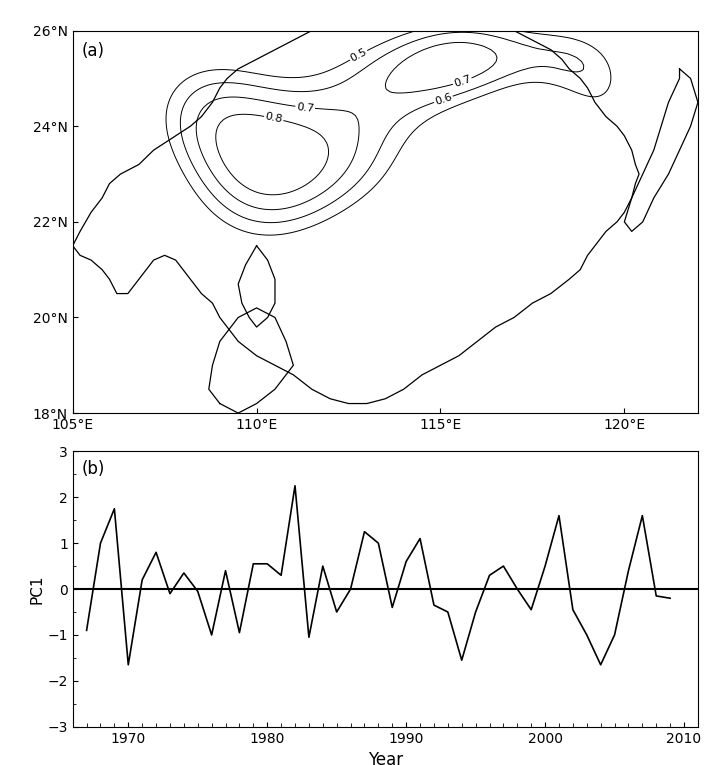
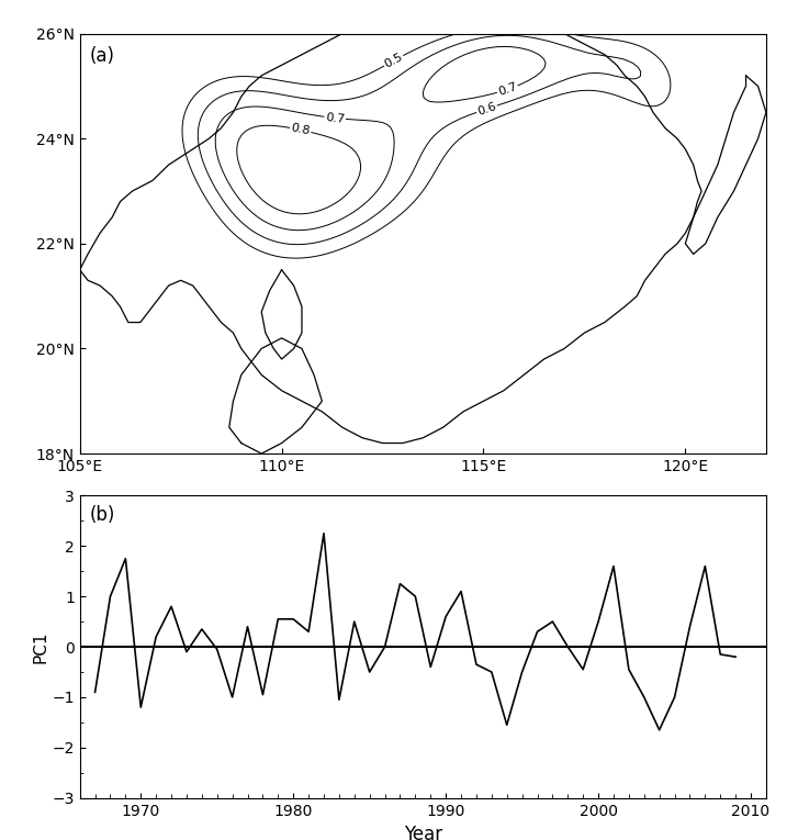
1970: -1.65 -> -1.20
